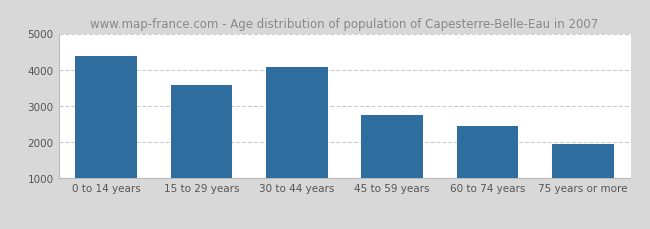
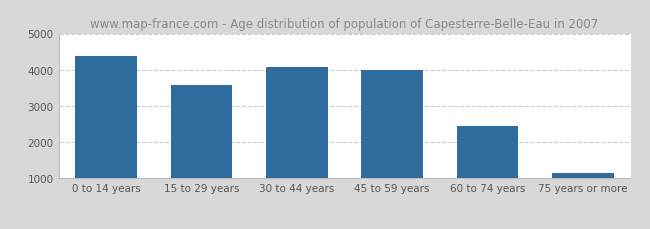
45 to 59 years: 2750 -> 3980
75 years or more: 1950 -> 1140
